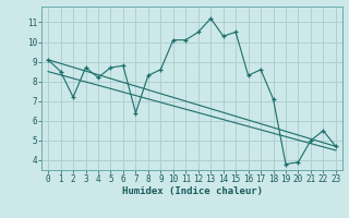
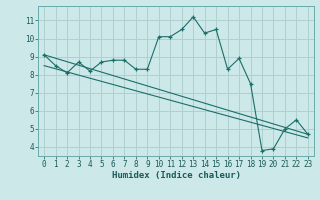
2: 7.2 -> 8.1
7: 6.4 -> 8.8
9: 8.6 -> 8.3
17: 8.6 -> 8.9
18: 7.1 -> 7.5
